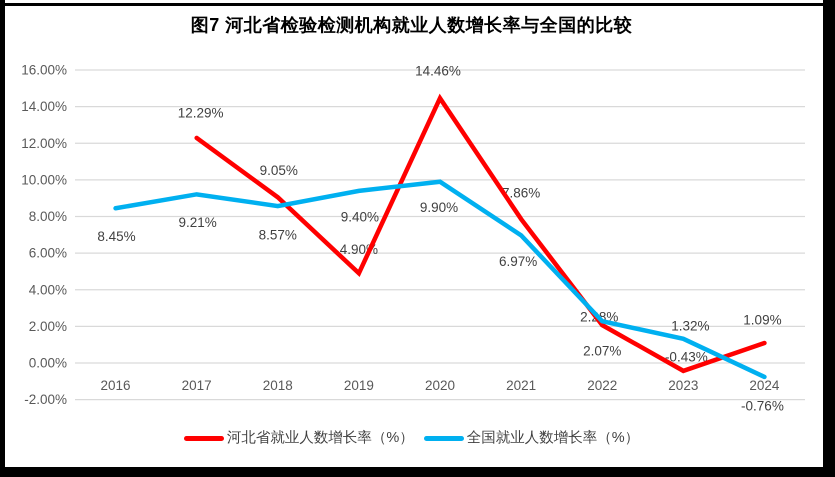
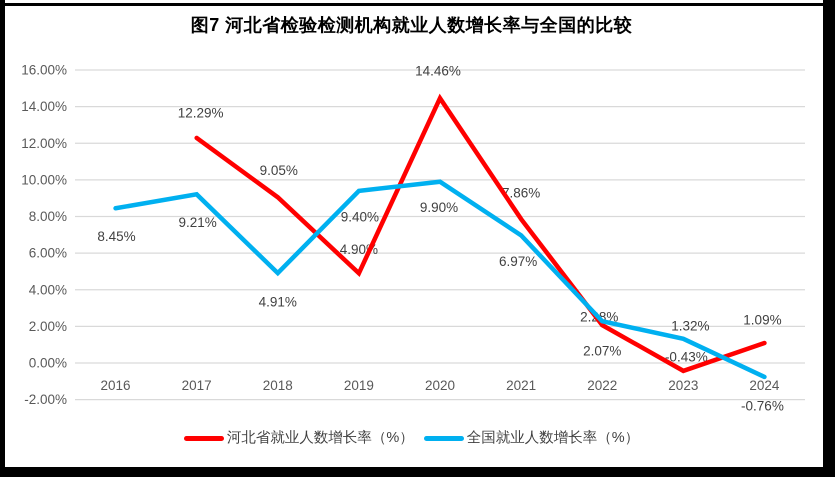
全国就业人数增长率（%）/2018: 8.57% -> 4.91%
